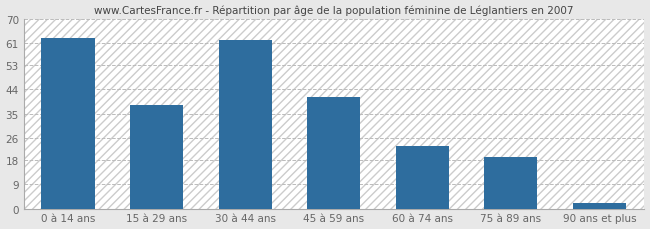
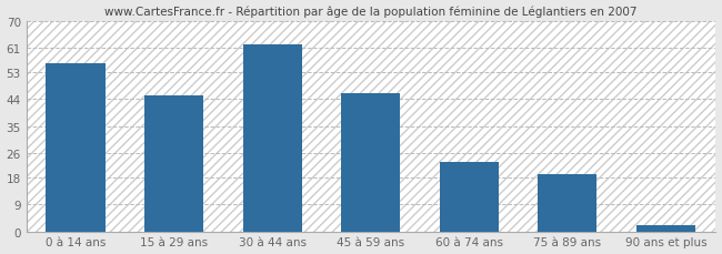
0 à 14 ans: 63 -> 56
15 à 29 ans: 38 -> 45
45 à 59 ans: 41 -> 46
